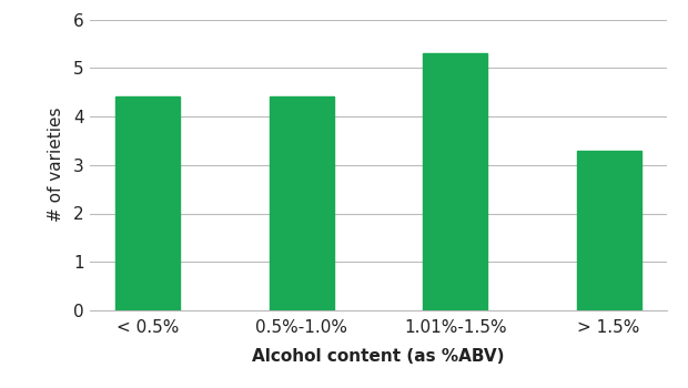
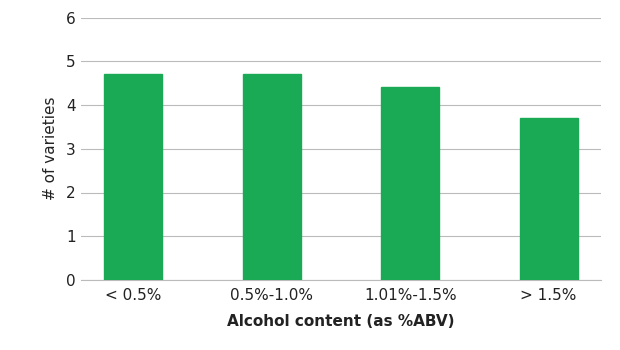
< 0.5%: 4.4 -> 4.7
0.5%-1.0%: 4.4 -> 4.7
1.01%-1.5%: 5.3 -> 4.4
> 1.5%: 3.3 -> 3.7
